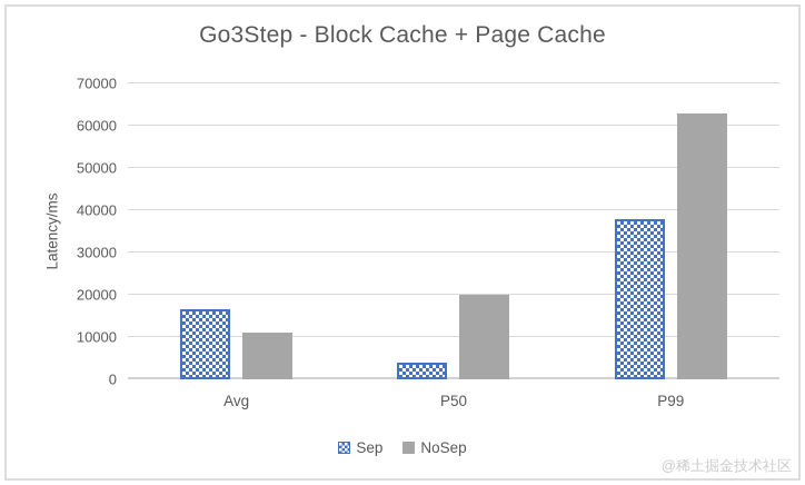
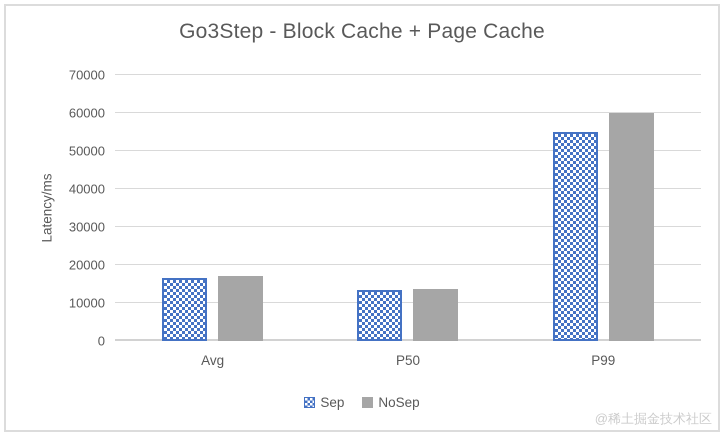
NoSep/Avg: 11000 -> 17000
Sep/P50: 4000 -> 13000
NoSep/P50: 20000 -> 14000
Sep/P99: 38000 -> 55000
NoSep/P99: 63000 -> 60000
